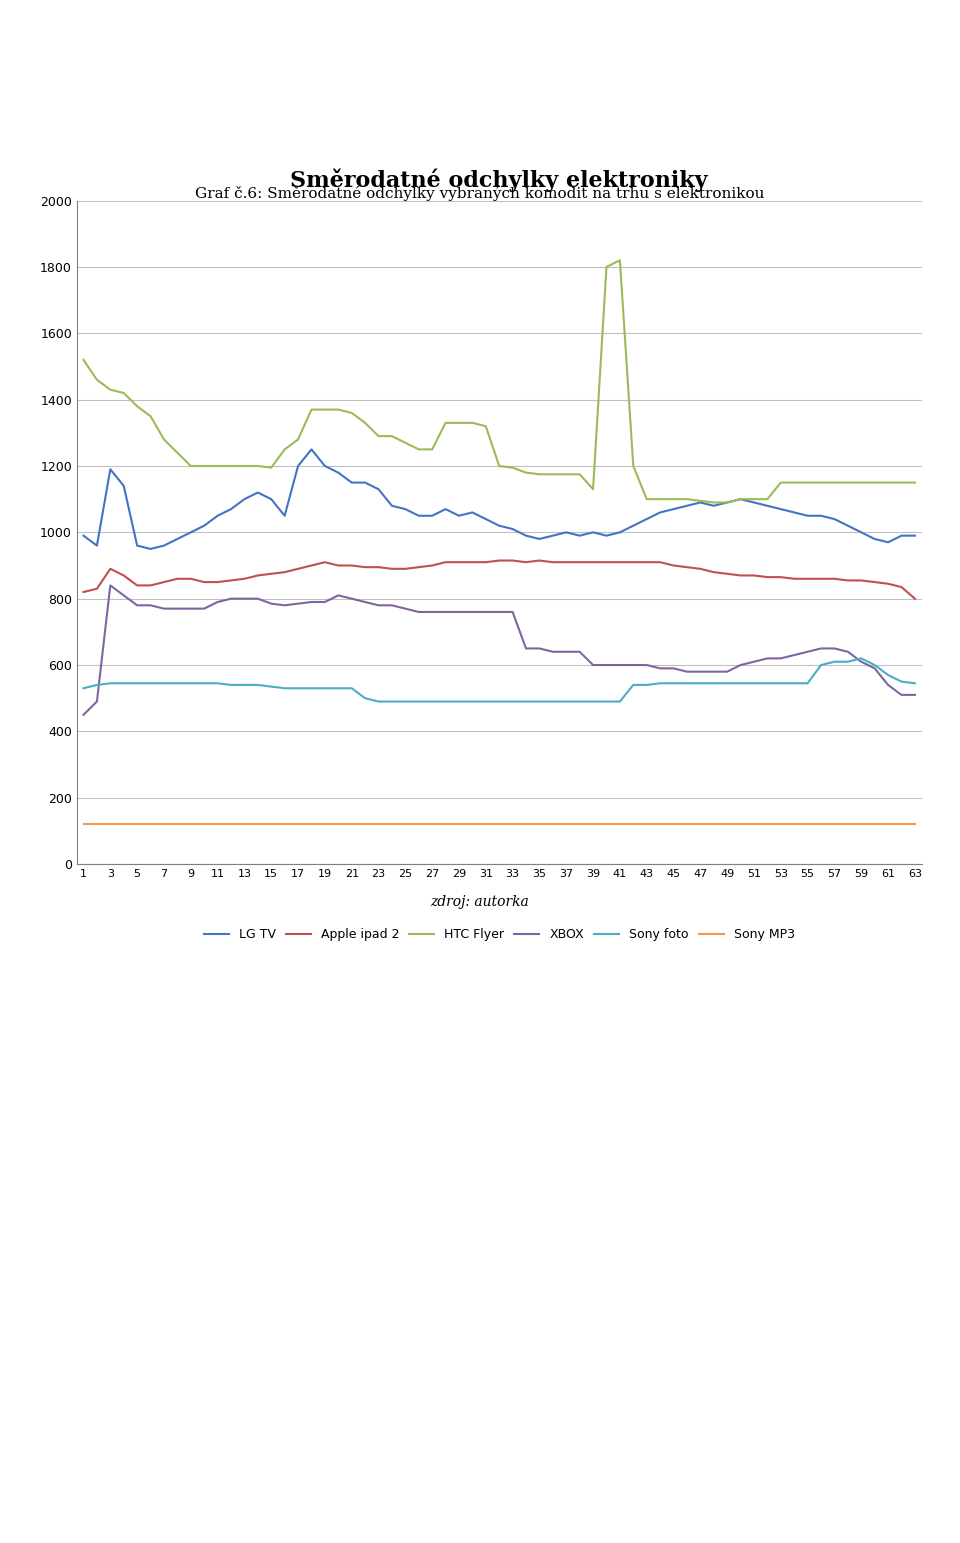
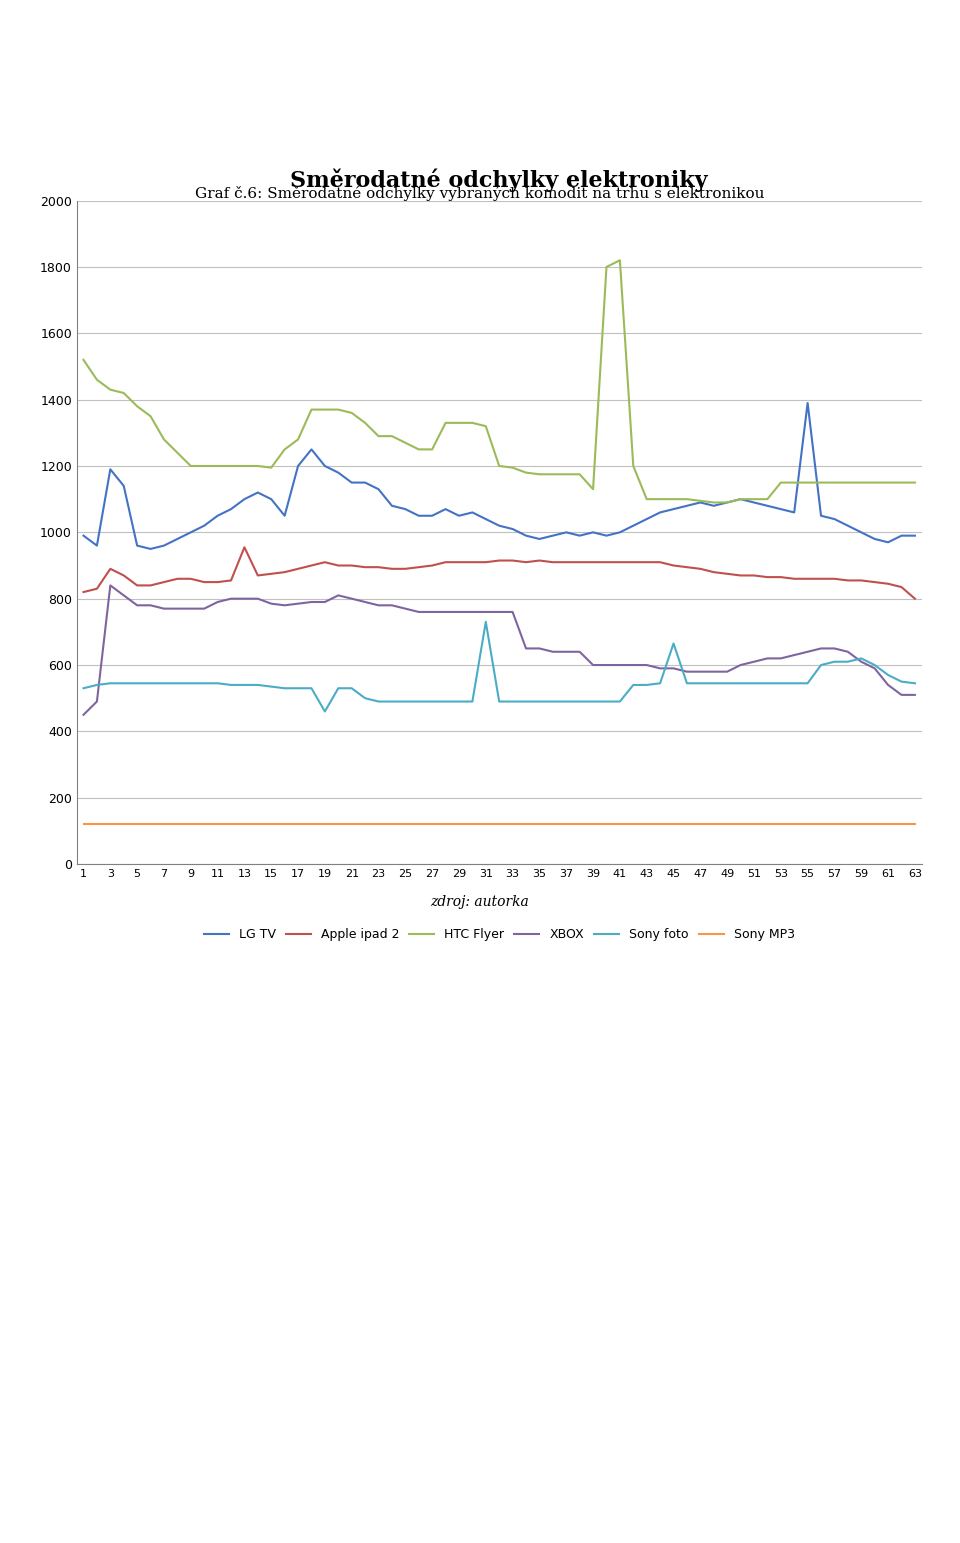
Apple ipad 2/13: 860 -> 955
Sony foto/19: 530 -> 460
Sony foto/31: 490 -> 730
Sony foto/45: 545 -> 665
LG TV/55: 1050 -> 1390
